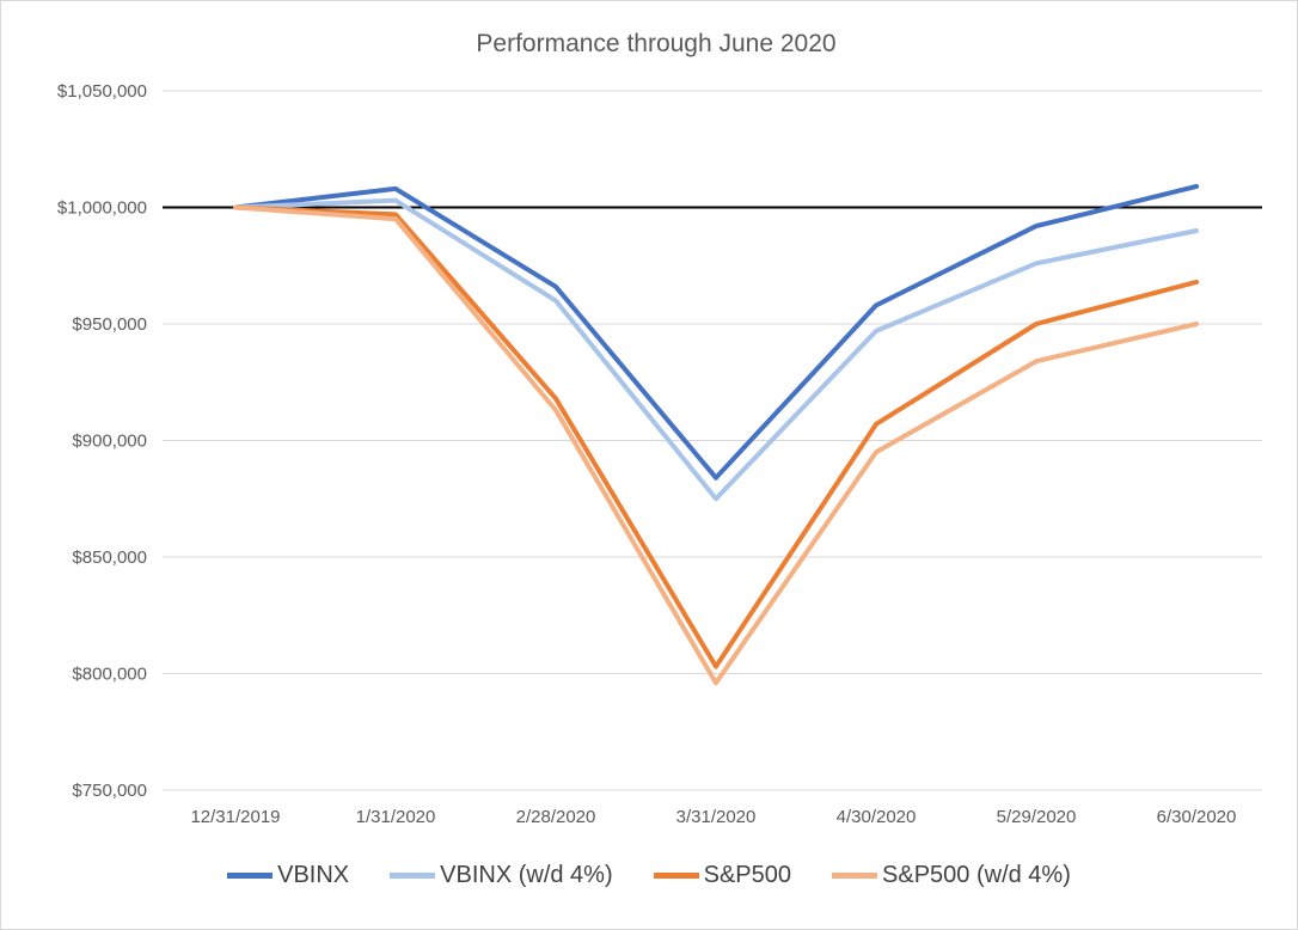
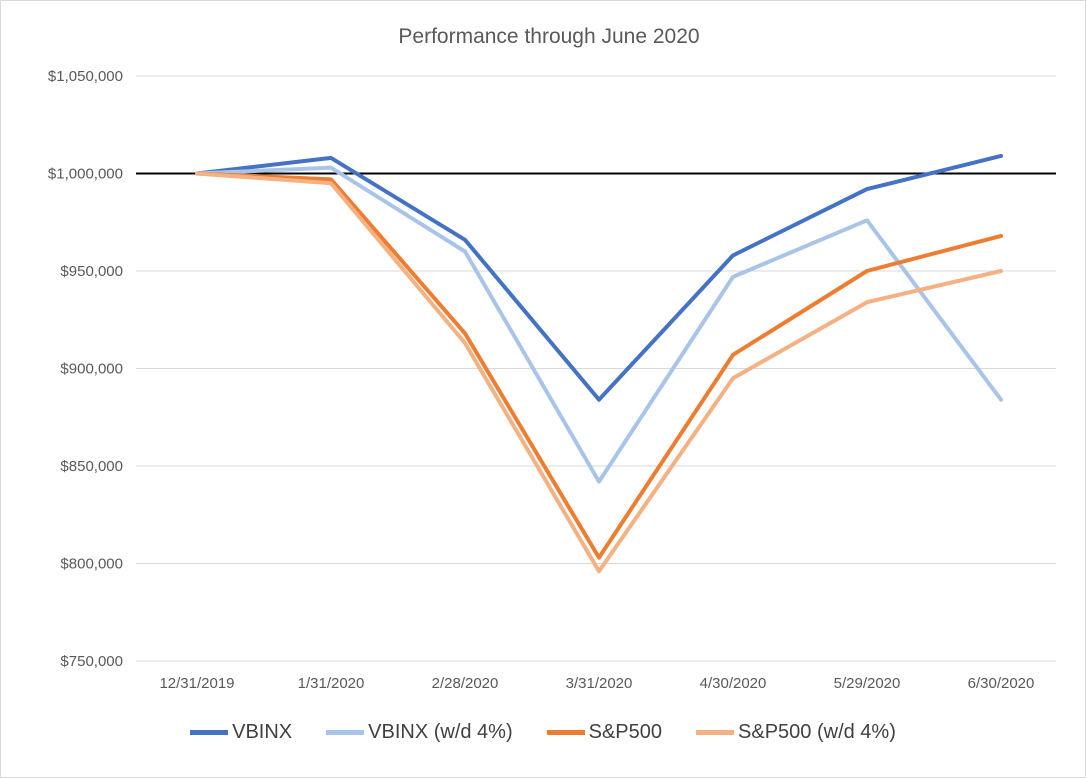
VBINX (w/d 4%)/3/31/2020: $875000 -> $842000
VBINX (w/d 4%)/6/30/2020: $990000 -> $884000
